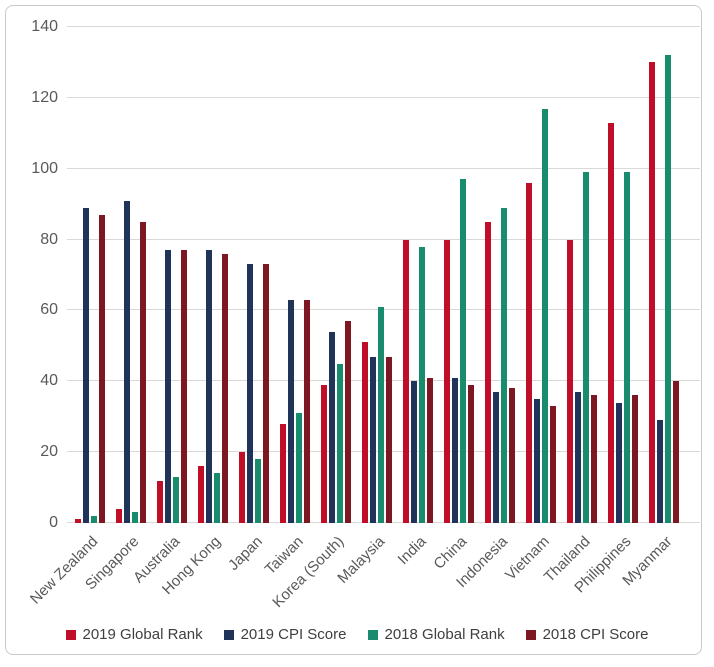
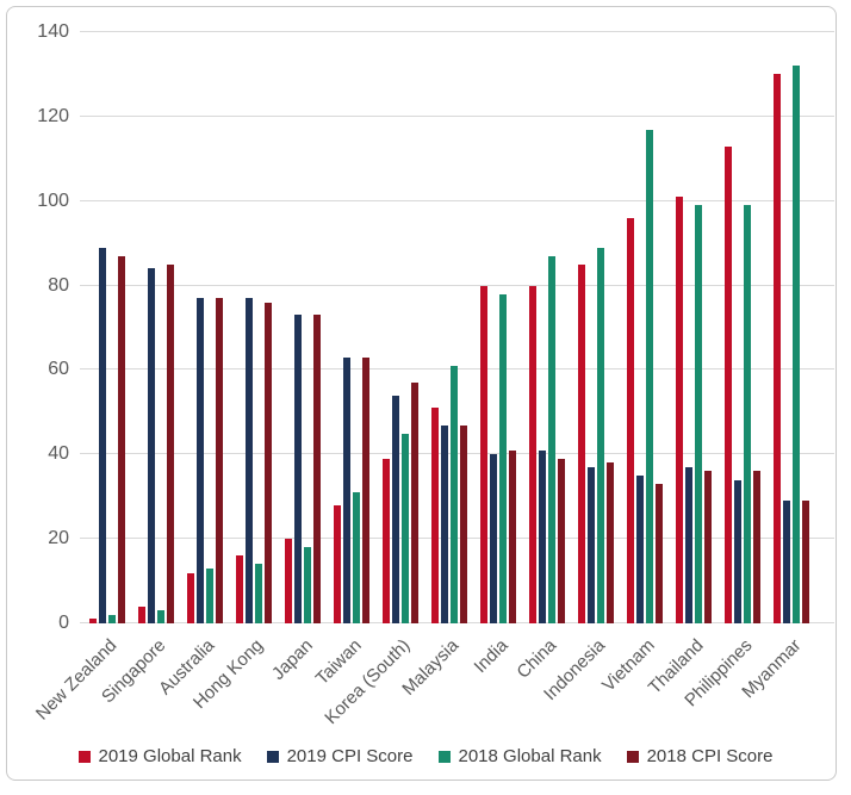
2019 CPI Score/Singapore: 91 -> 84
2018 Global Rank/China: 97 -> 87
2019 Global Rank/Thailand: 80 -> 101
2018 CPI Score/Myanmar: 40 -> 29
